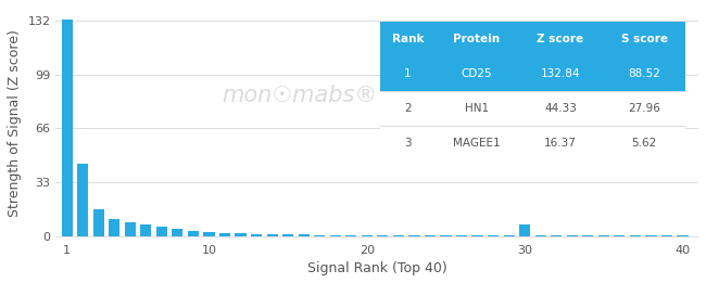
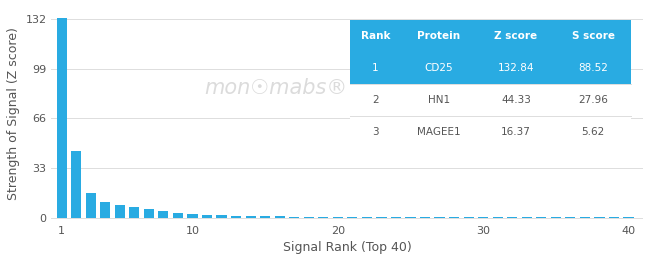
30: 7 -> 0
